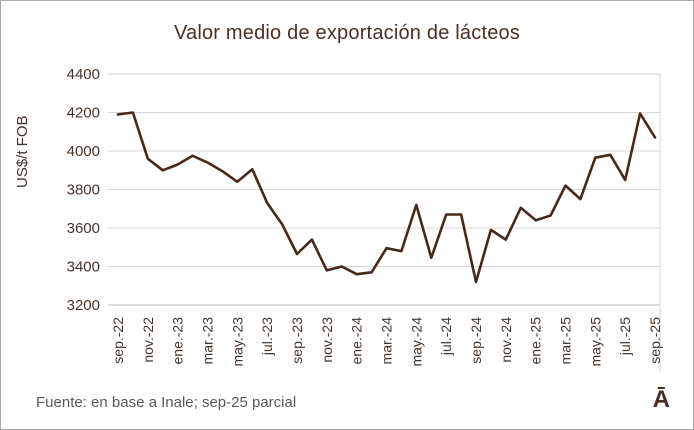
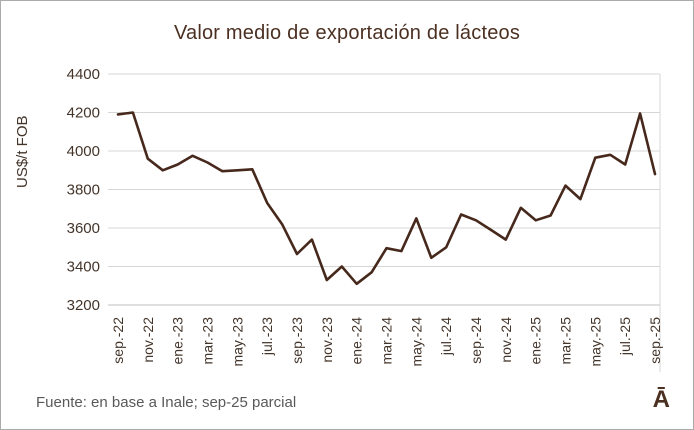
may.-23: 3840 -> 3900
nov.-23: 3380 -> 3330
ene.-24: 3360 -> 3310
may.-24: 3720 -> 3650
jul.-24: 3670 -> 3500
sep.-24: 3320 -> 3640
jul.-25: 3850 -> 3930
sep.-25: 4070 -> 3880
